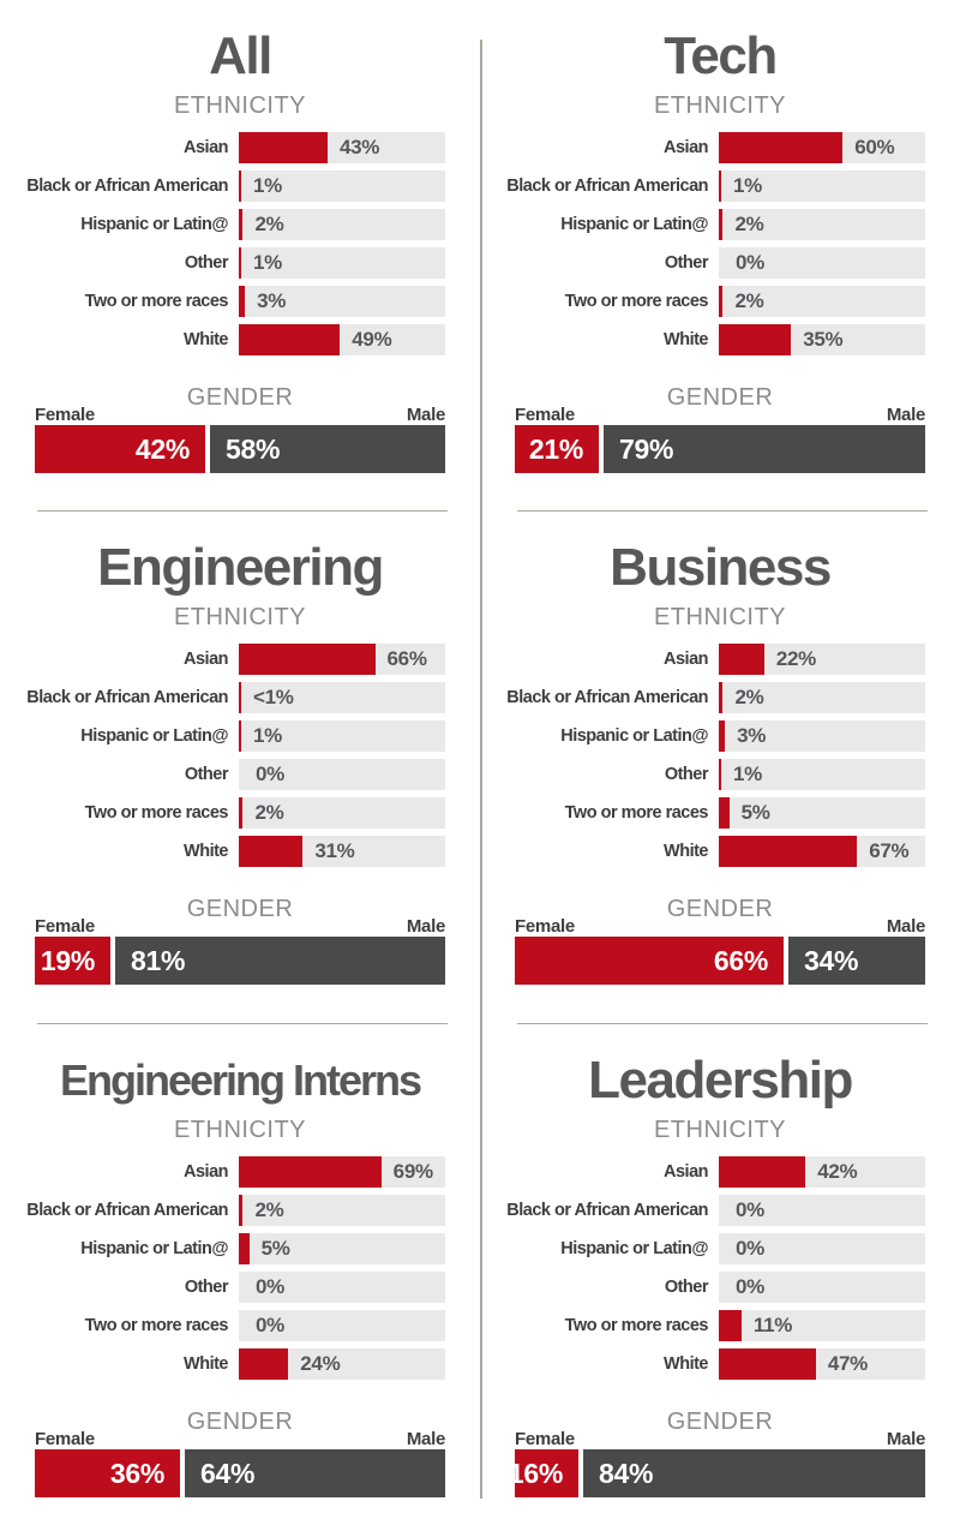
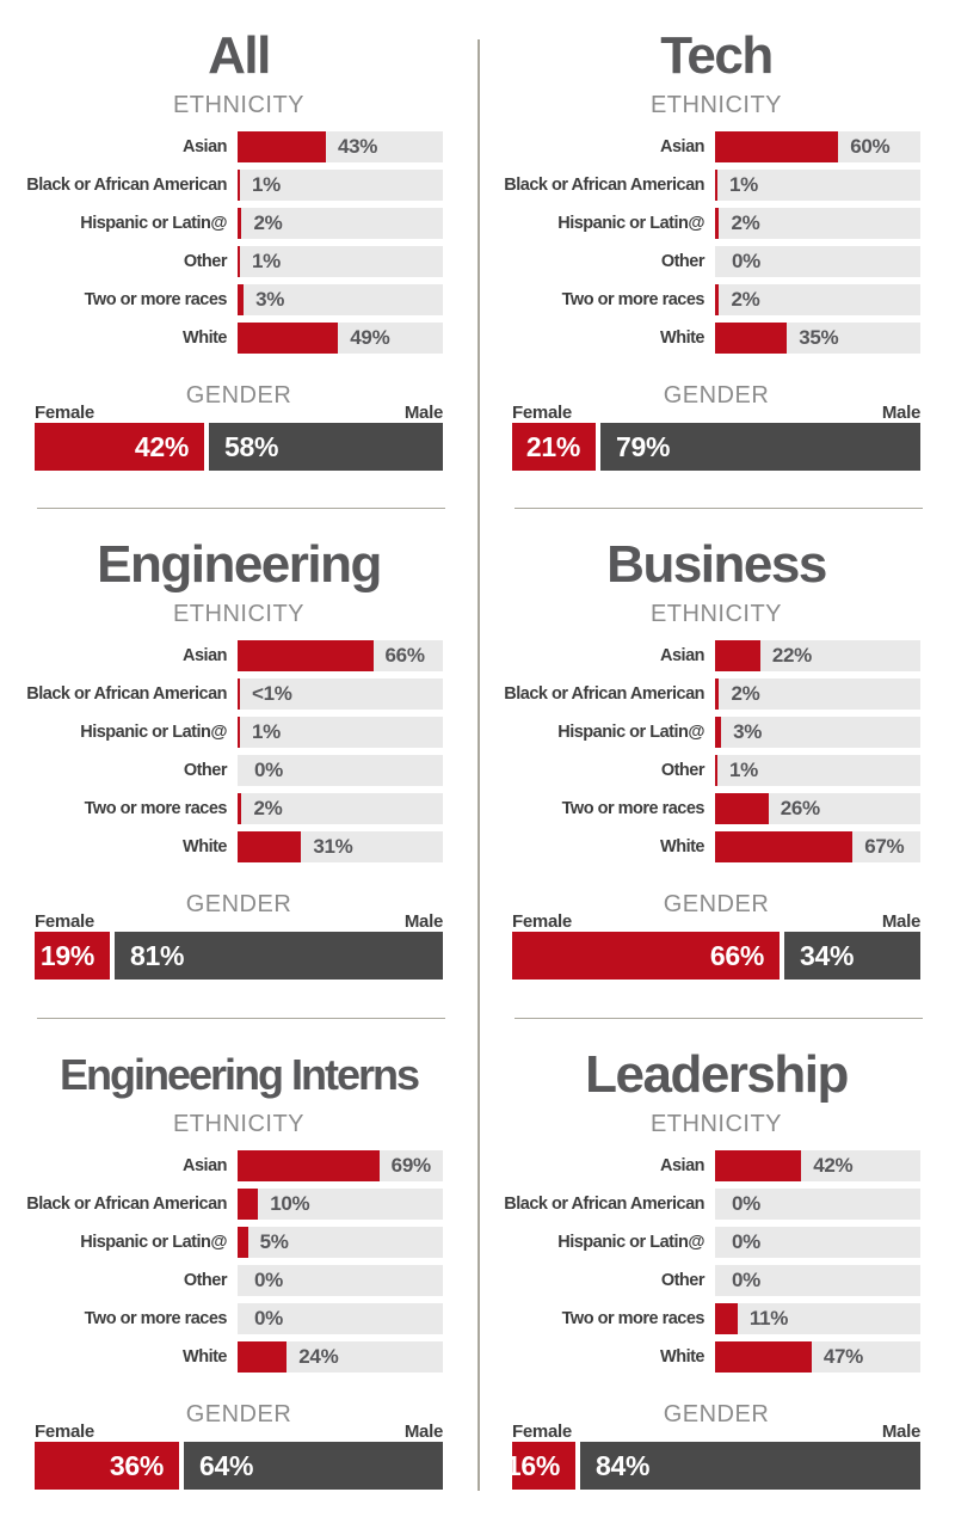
Business/Two or more races: 5% -> 26%
Engineering Interns/Black or African American: 2% -> 10%
